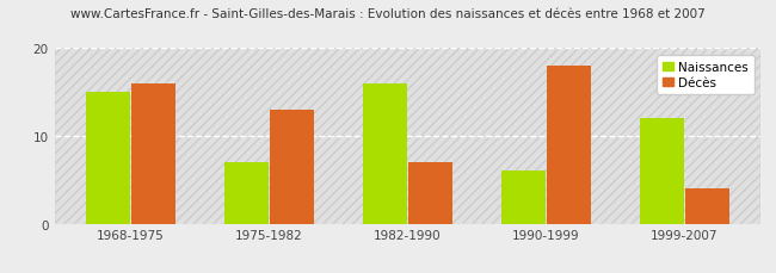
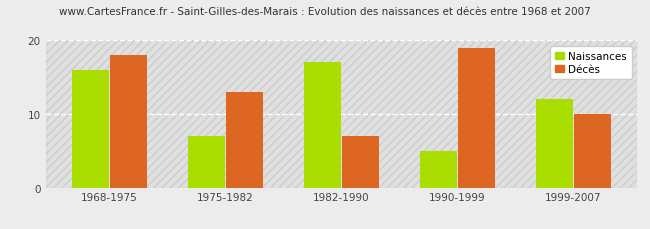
Naissances/1968-1975: 15 -> 16
Décès/1968-1975: 16 -> 18
Naissances/1982-1990: 16 -> 17
Naissances/1990-1999: 6 -> 5
Décès/1990-1999: 18 -> 19
Décès/1999-2007: 4 -> 10
